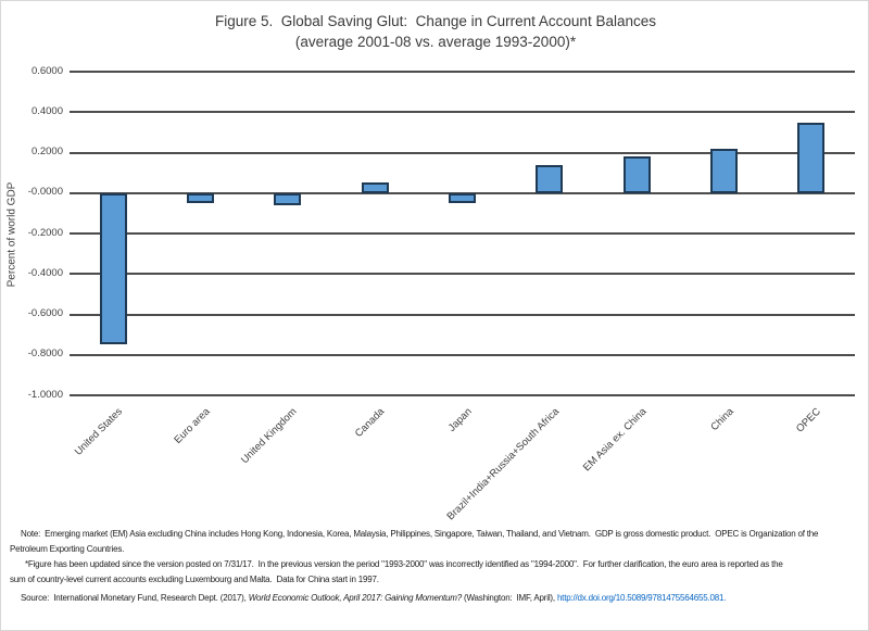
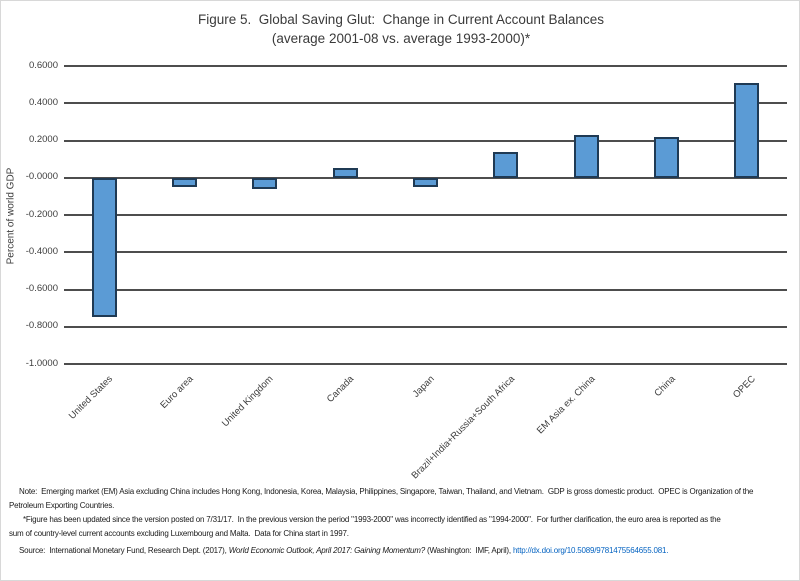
EM Asia ex. China: 0.18 -> 0.23
OPEC: 0.35 -> 0.51
